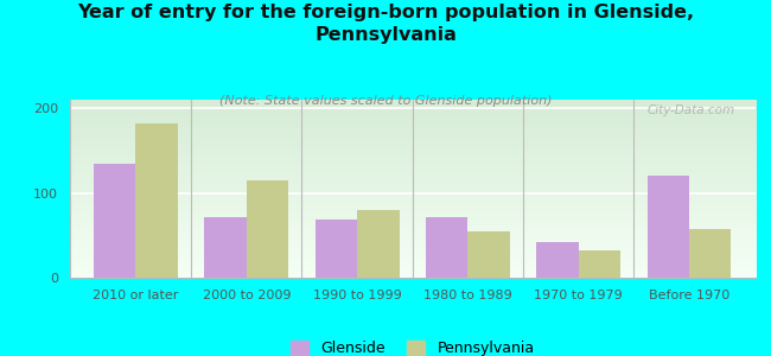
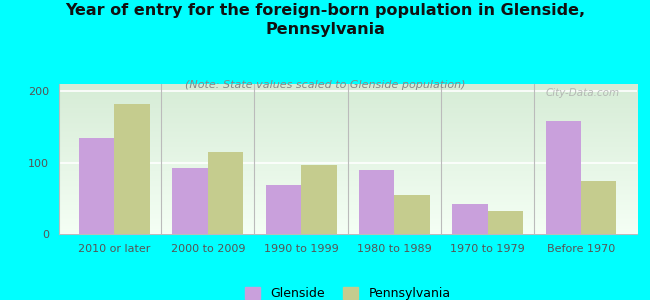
Glenside/2000 to 2009: 72 -> 92
Pennsylvania/1990 to 1999: 80 -> 96
Glenside/1980 to 1989: 72 -> 90
Glenside/Before 1970: 120 -> 158
Pennsylvania/Before 1970: 57 -> 74
